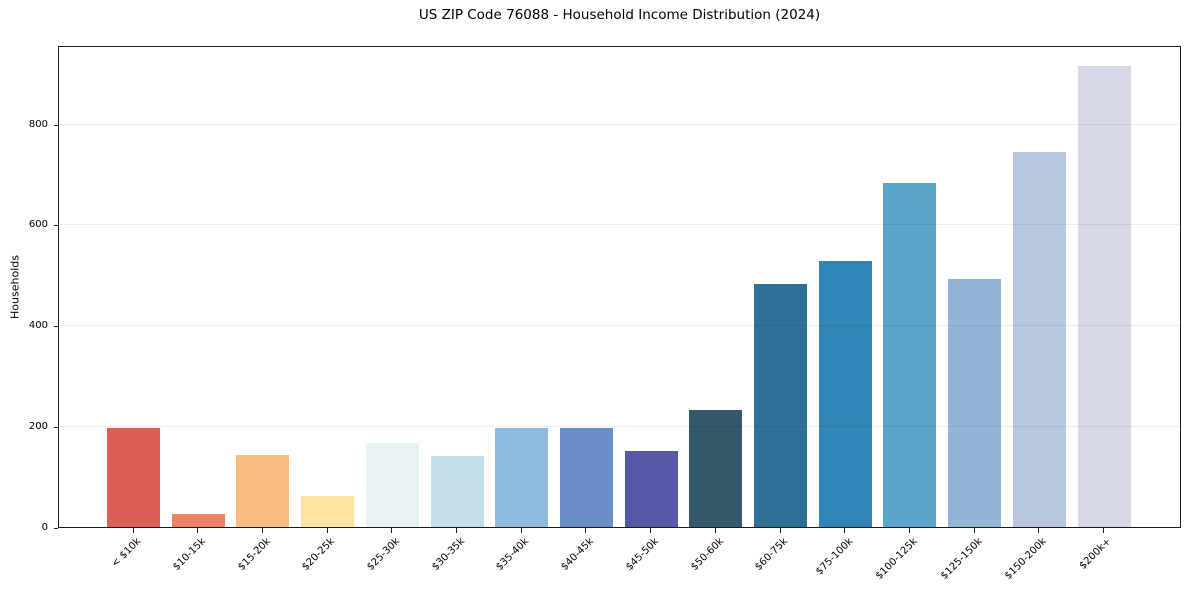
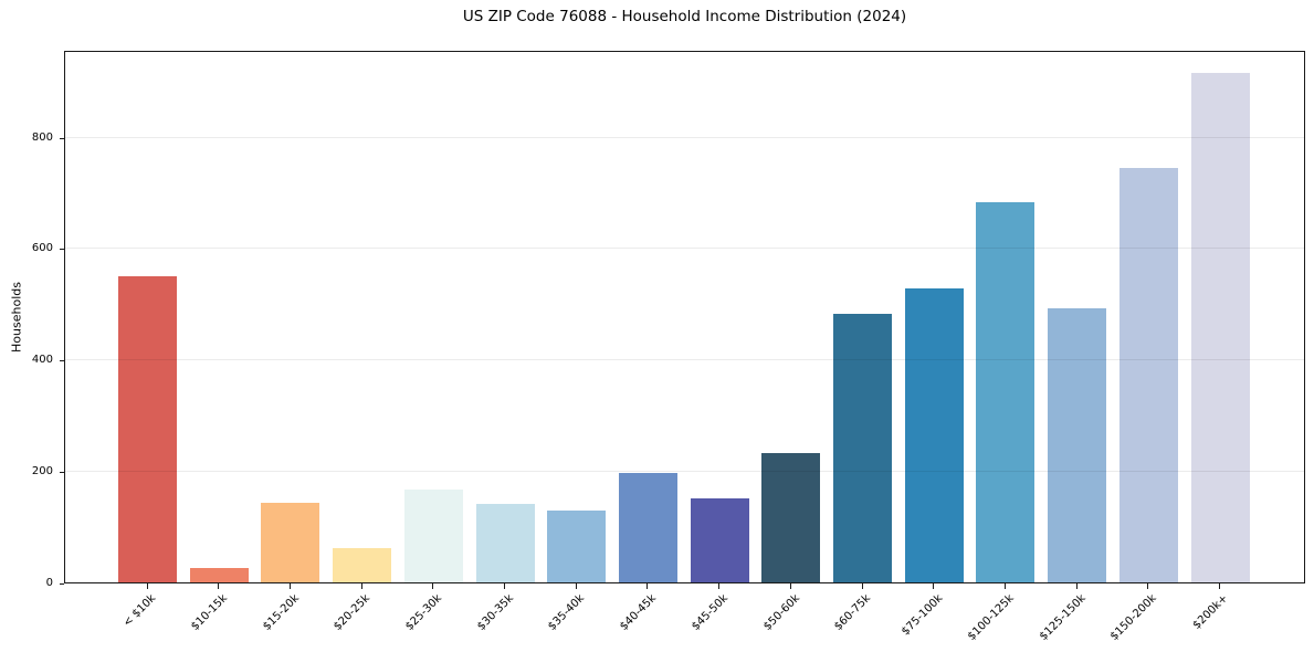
< $10k: 200 -> 550
$35-40k: 200 -> 130
